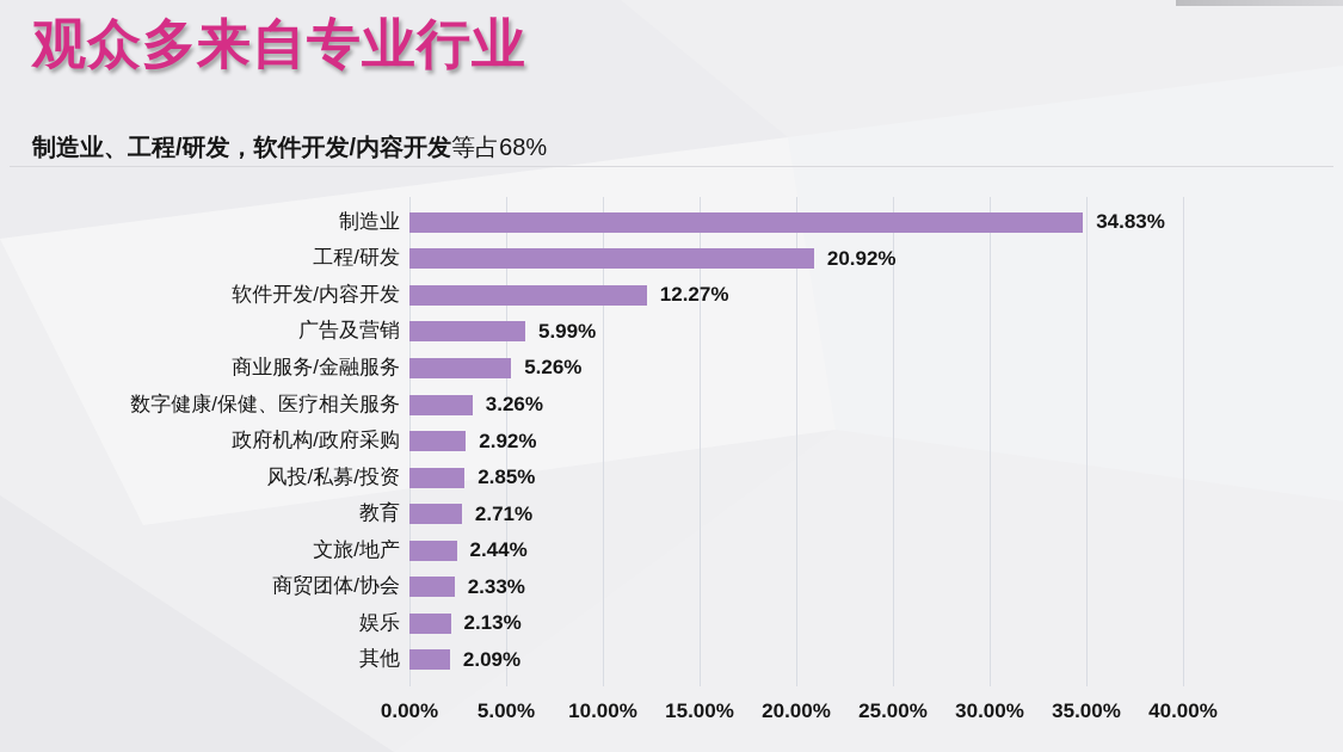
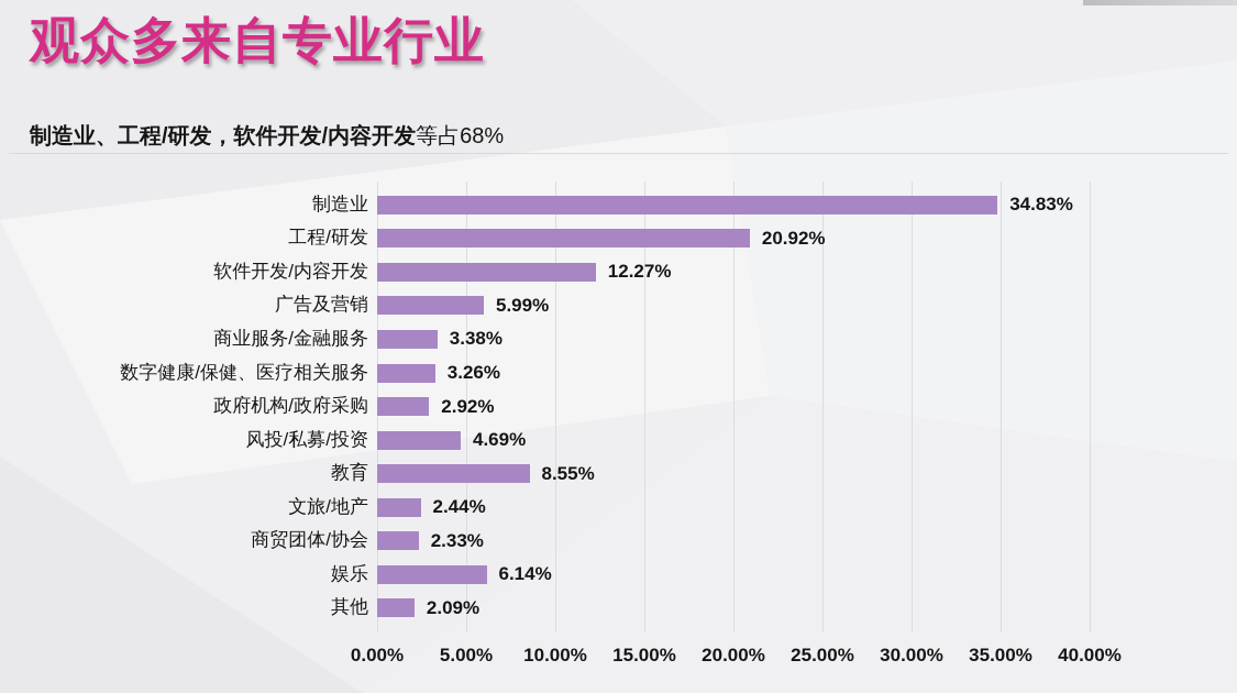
商业服务/金融服务: 5.26% -> 3.38%
风投/私募/投资: 2.85% -> 4.69%
教育: 2.71% -> 8.55%
娱乐: 2.13% -> 6.14%
